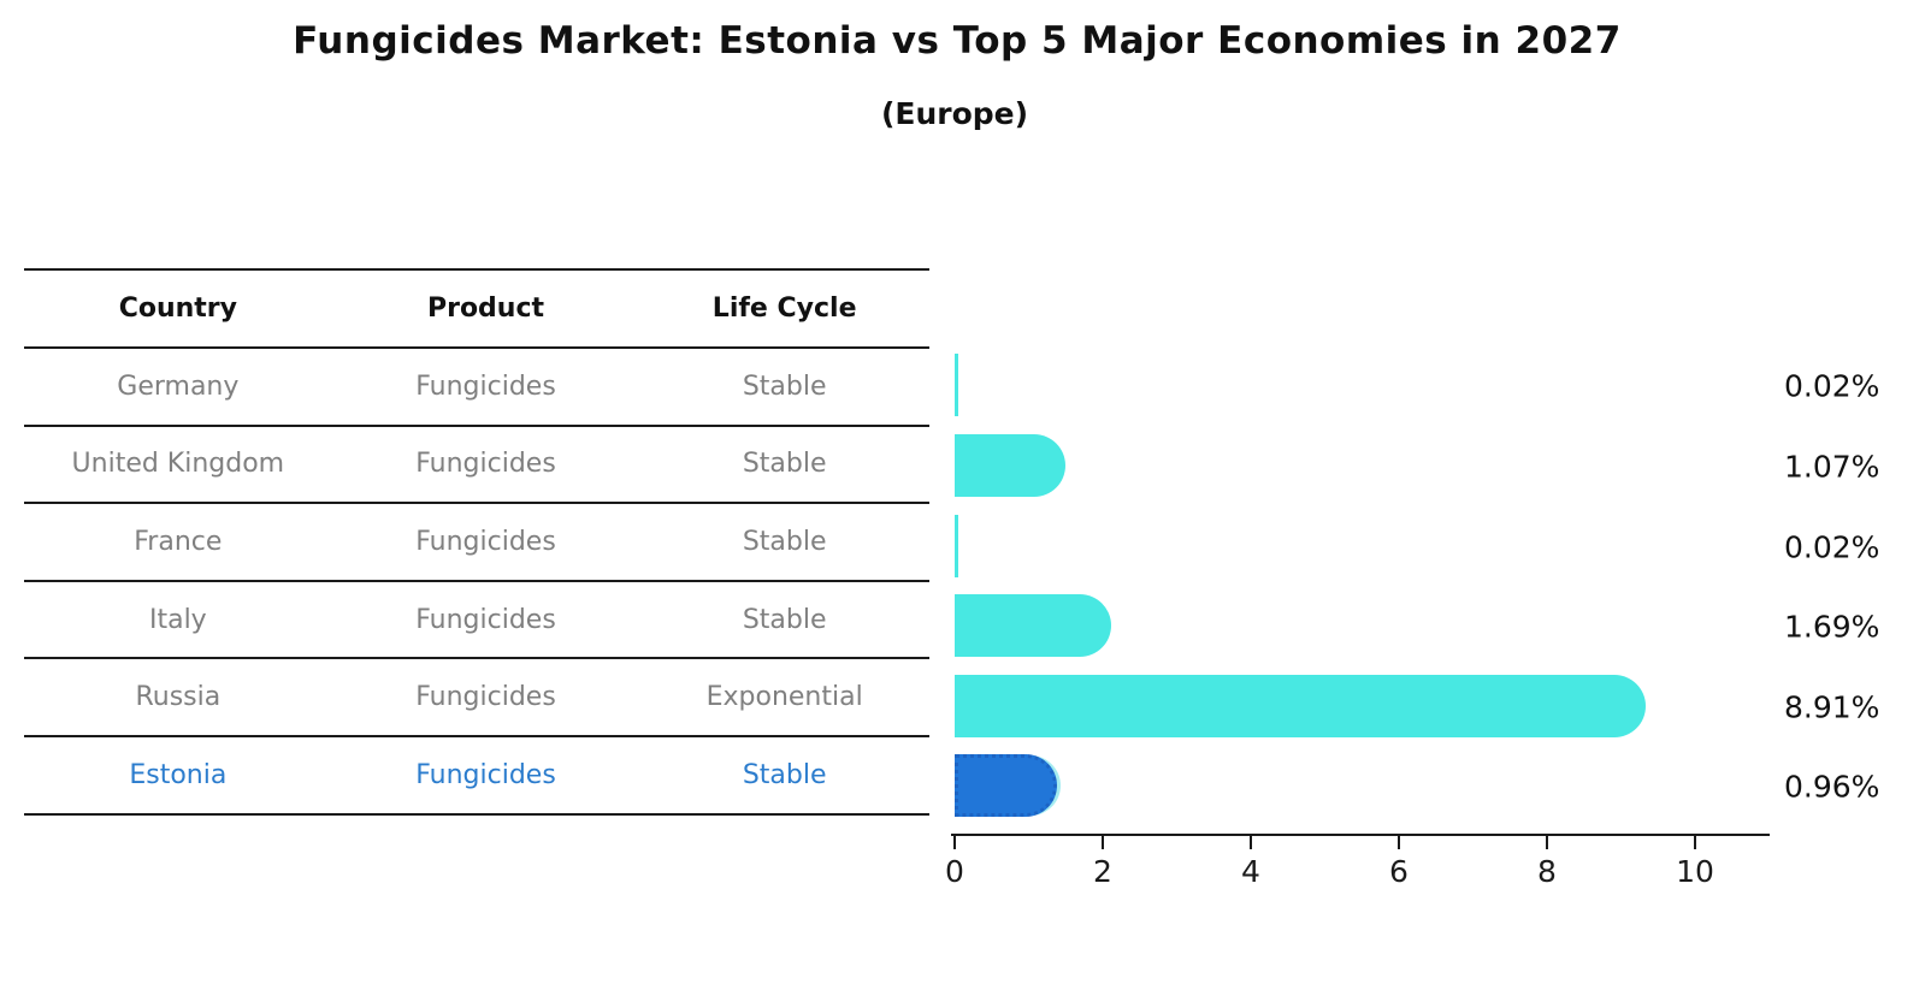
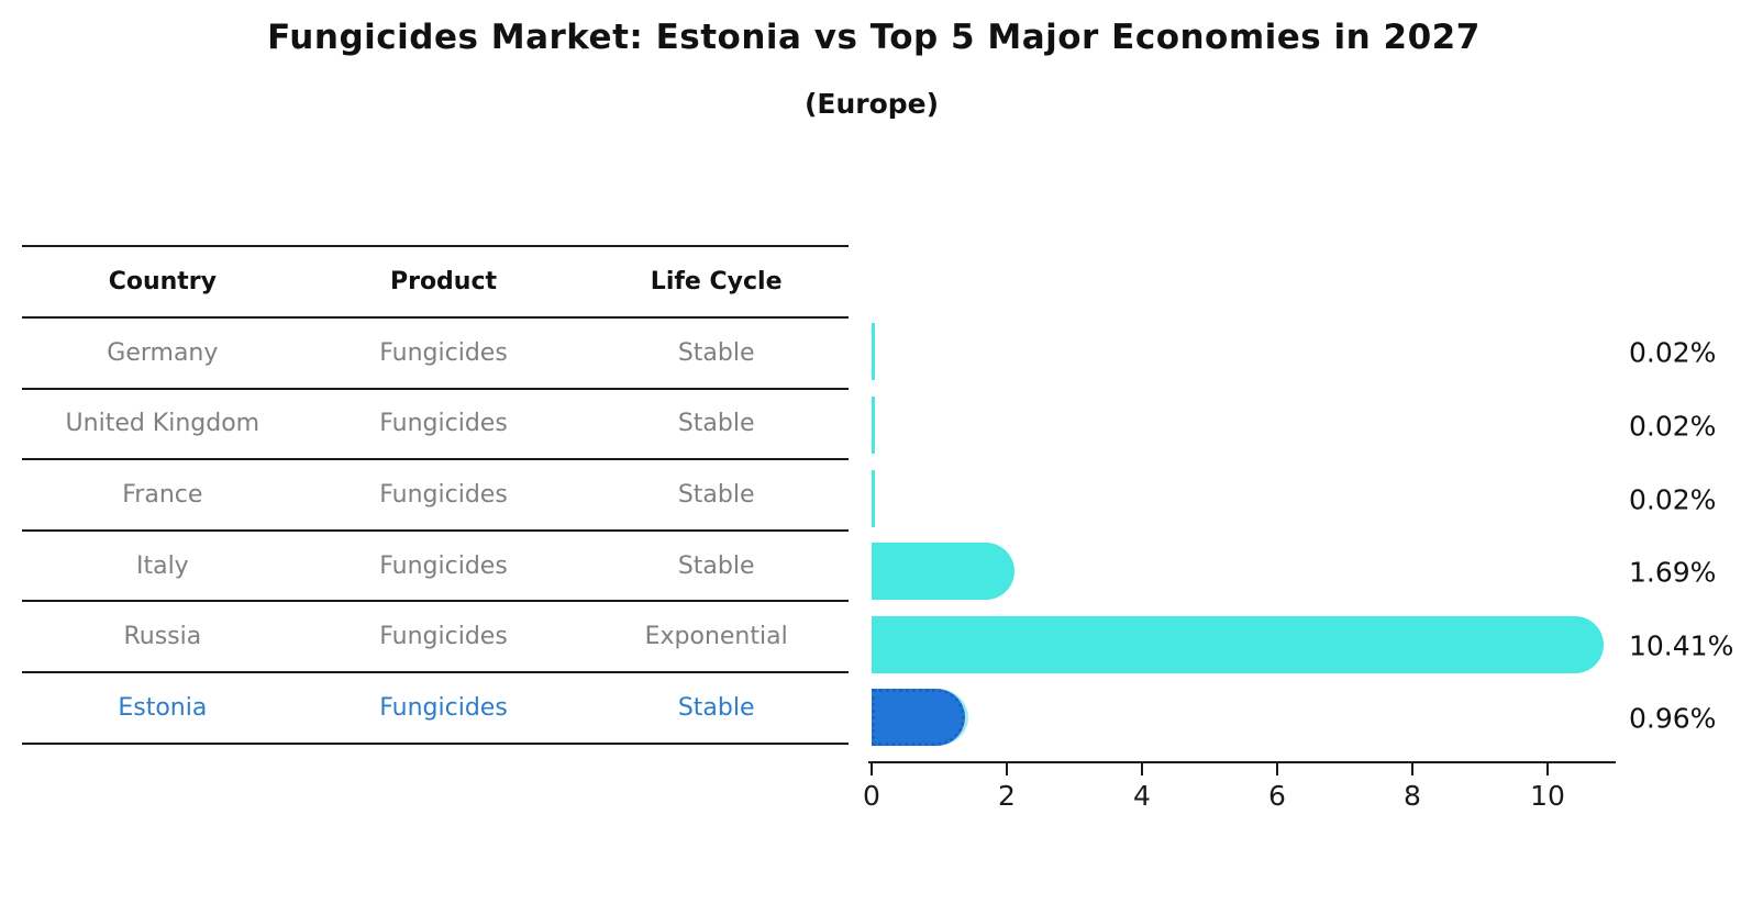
United Kingdom: 1.07% -> 0.02%
Russia: 8.91% -> 10.41%
